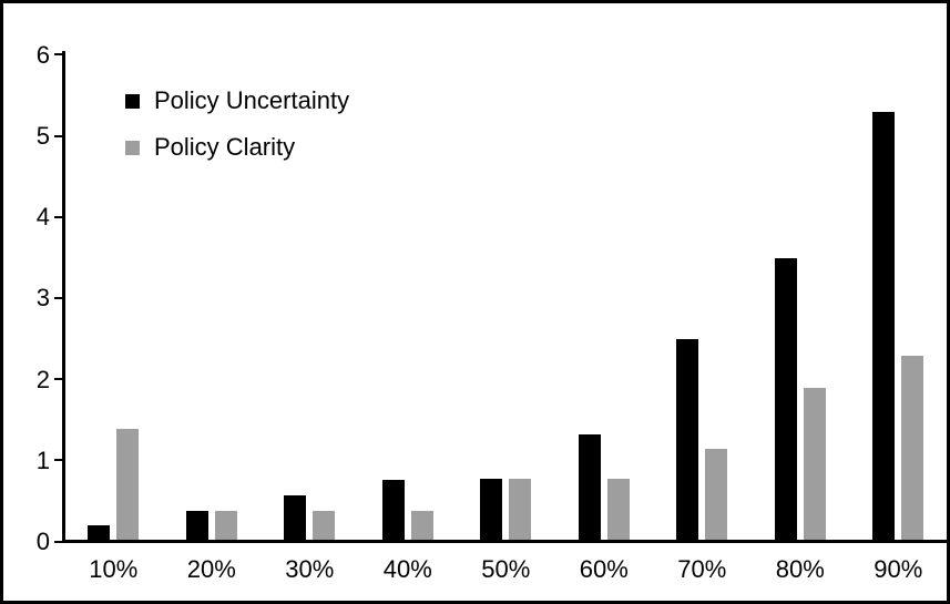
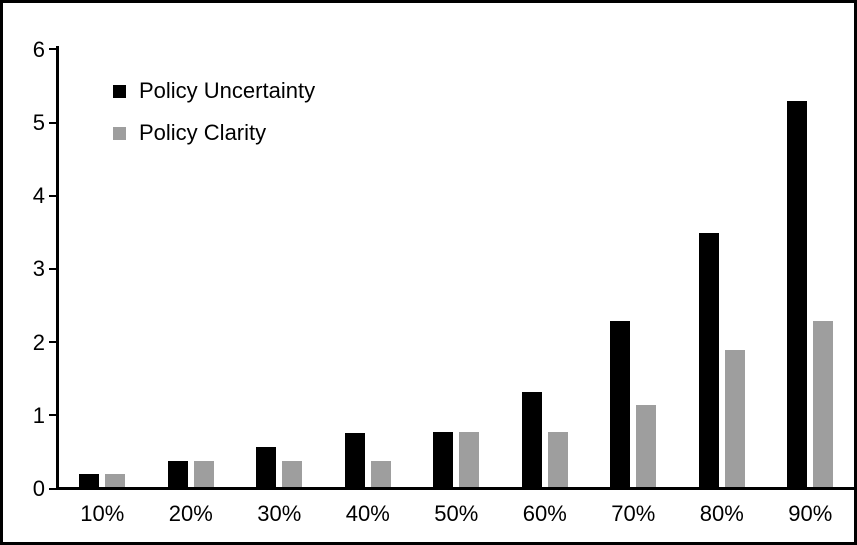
Policy Clarity/10%: 1.4 -> 0.2
Policy Uncertainty/70%: 2.5 -> 2.3
